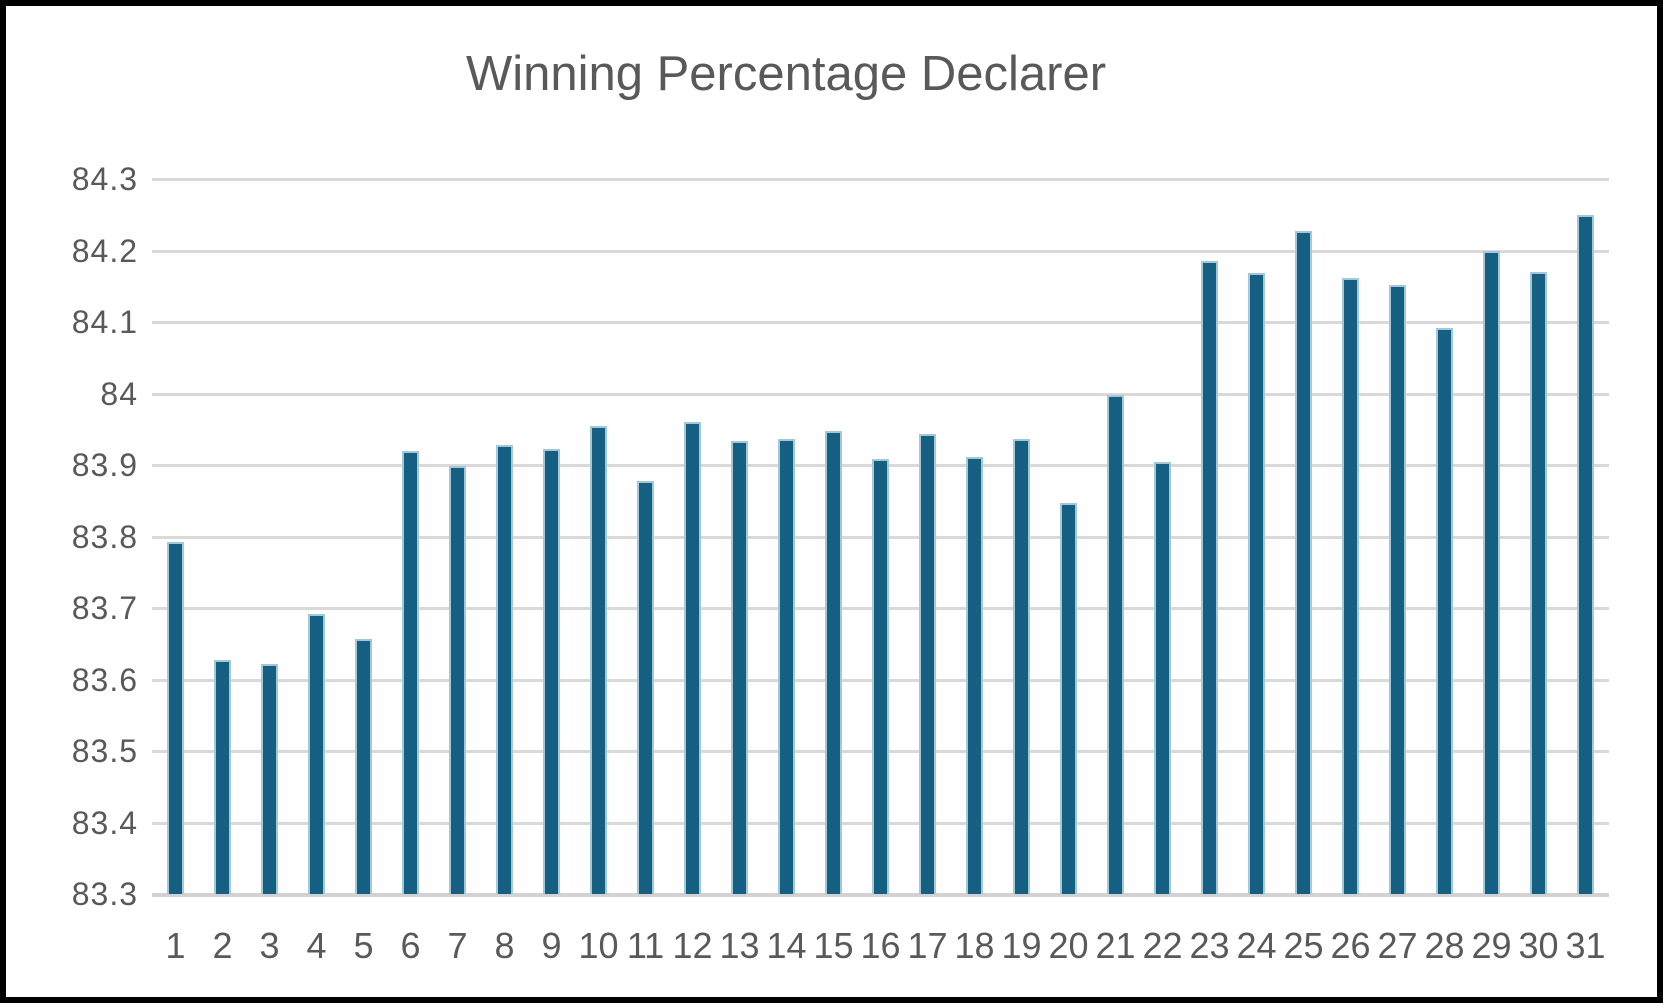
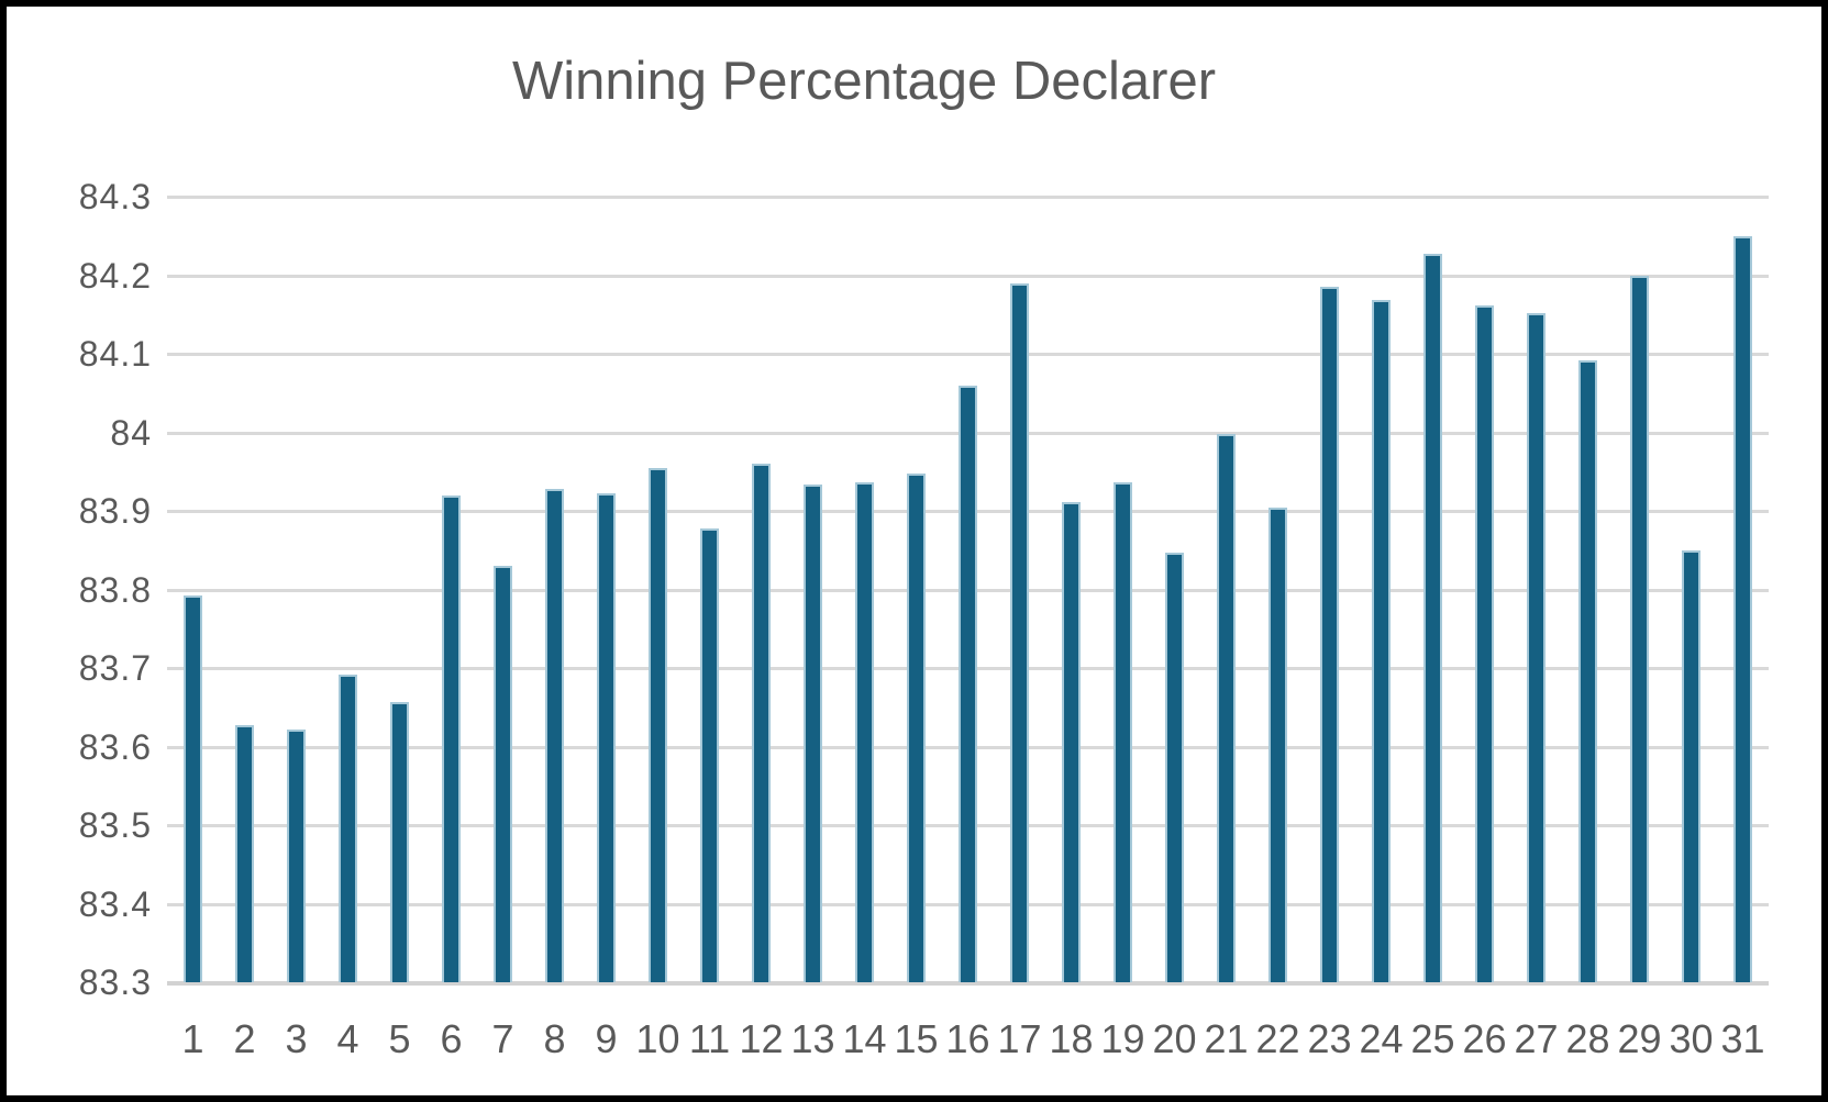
7: 83.90 -> 83.83
16: 83.91 -> 84.06
17: 83.94 -> 84.19
30: 84.17 -> 83.85
